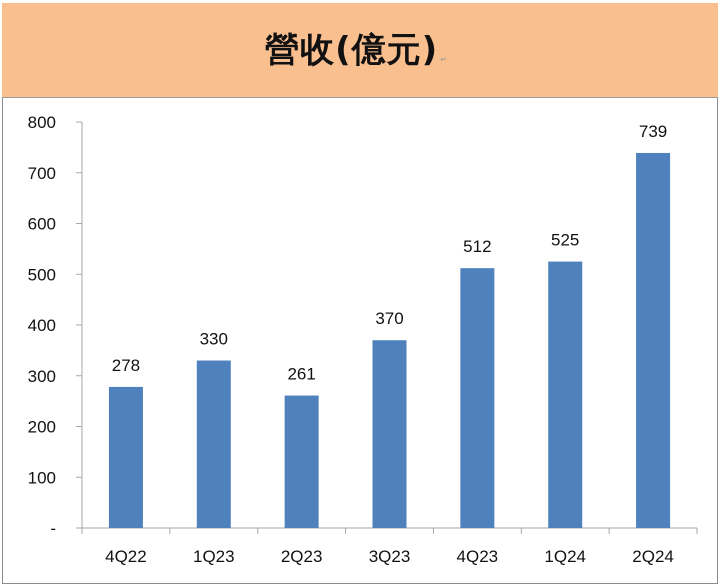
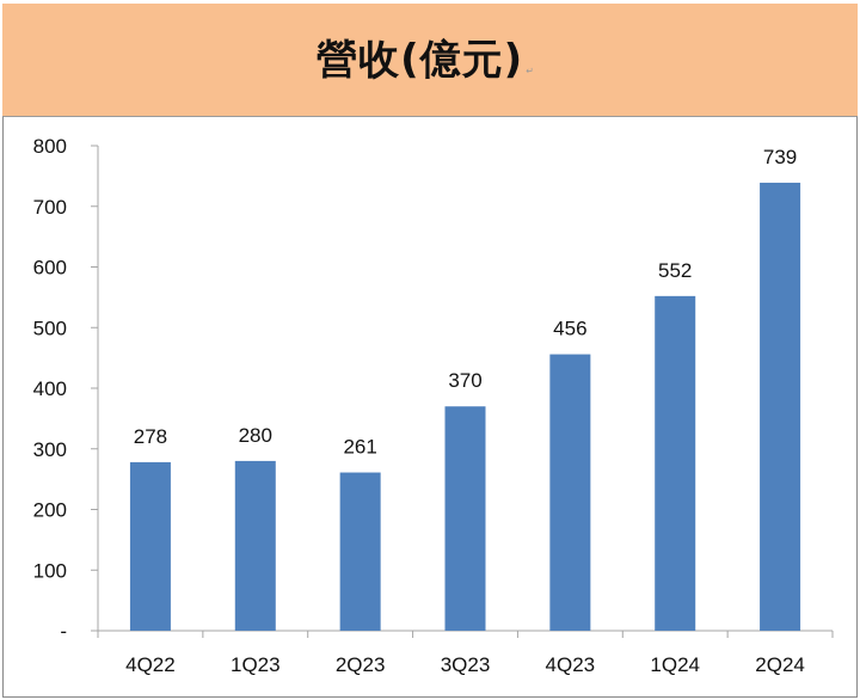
1Q23: 330 -> 280
4Q23: 512 -> 456
1Q24: 525 -> 552
